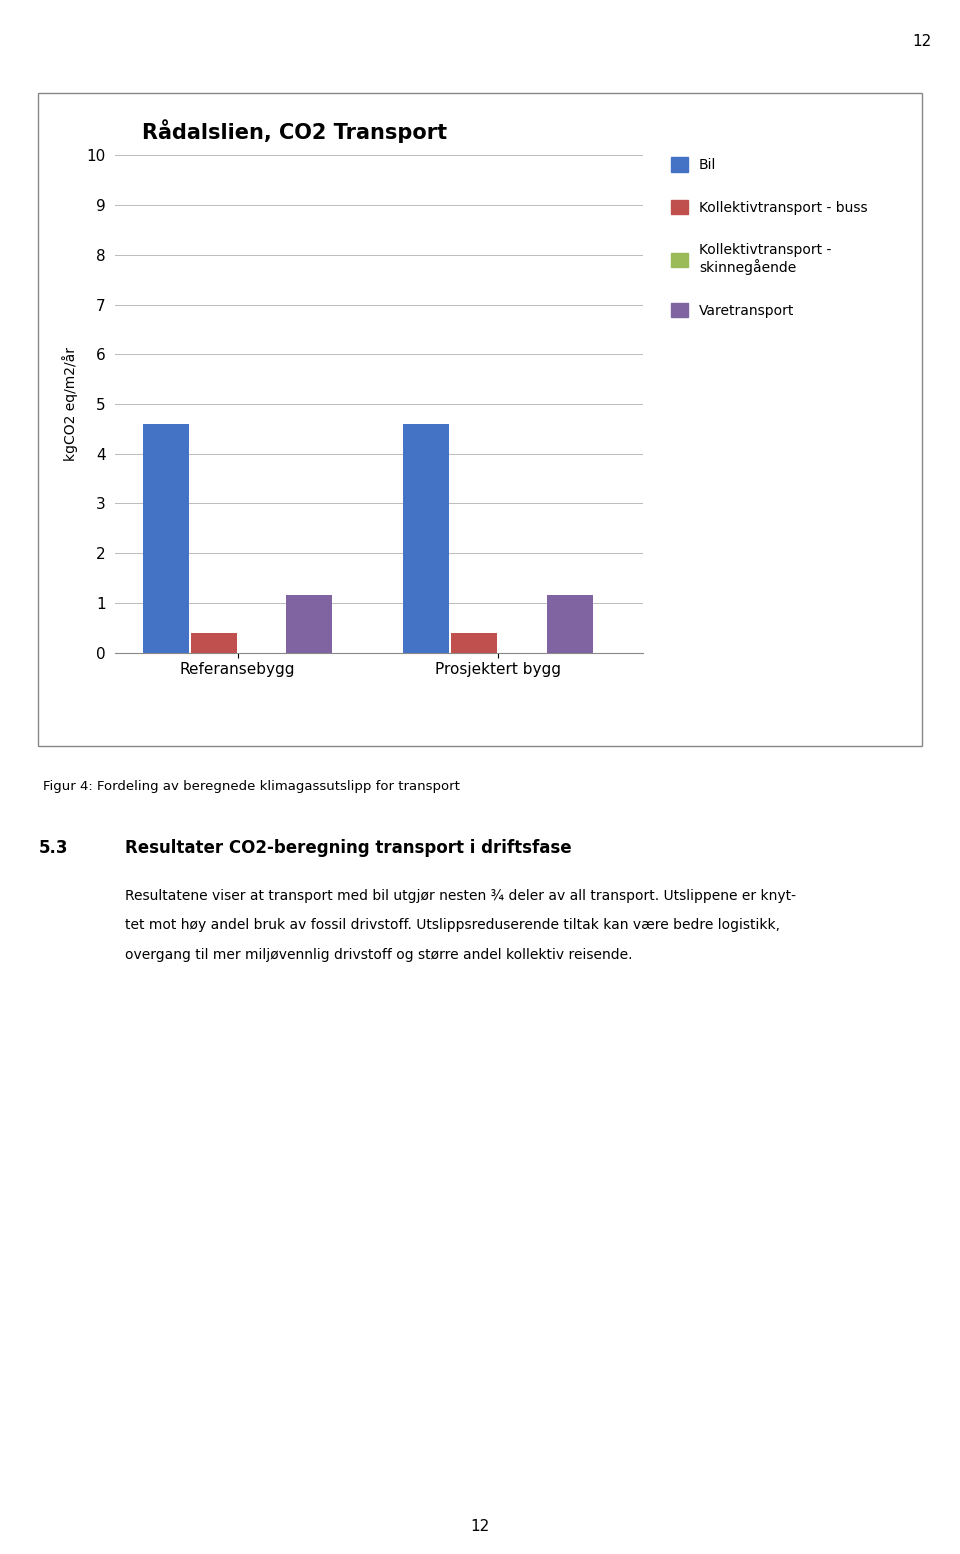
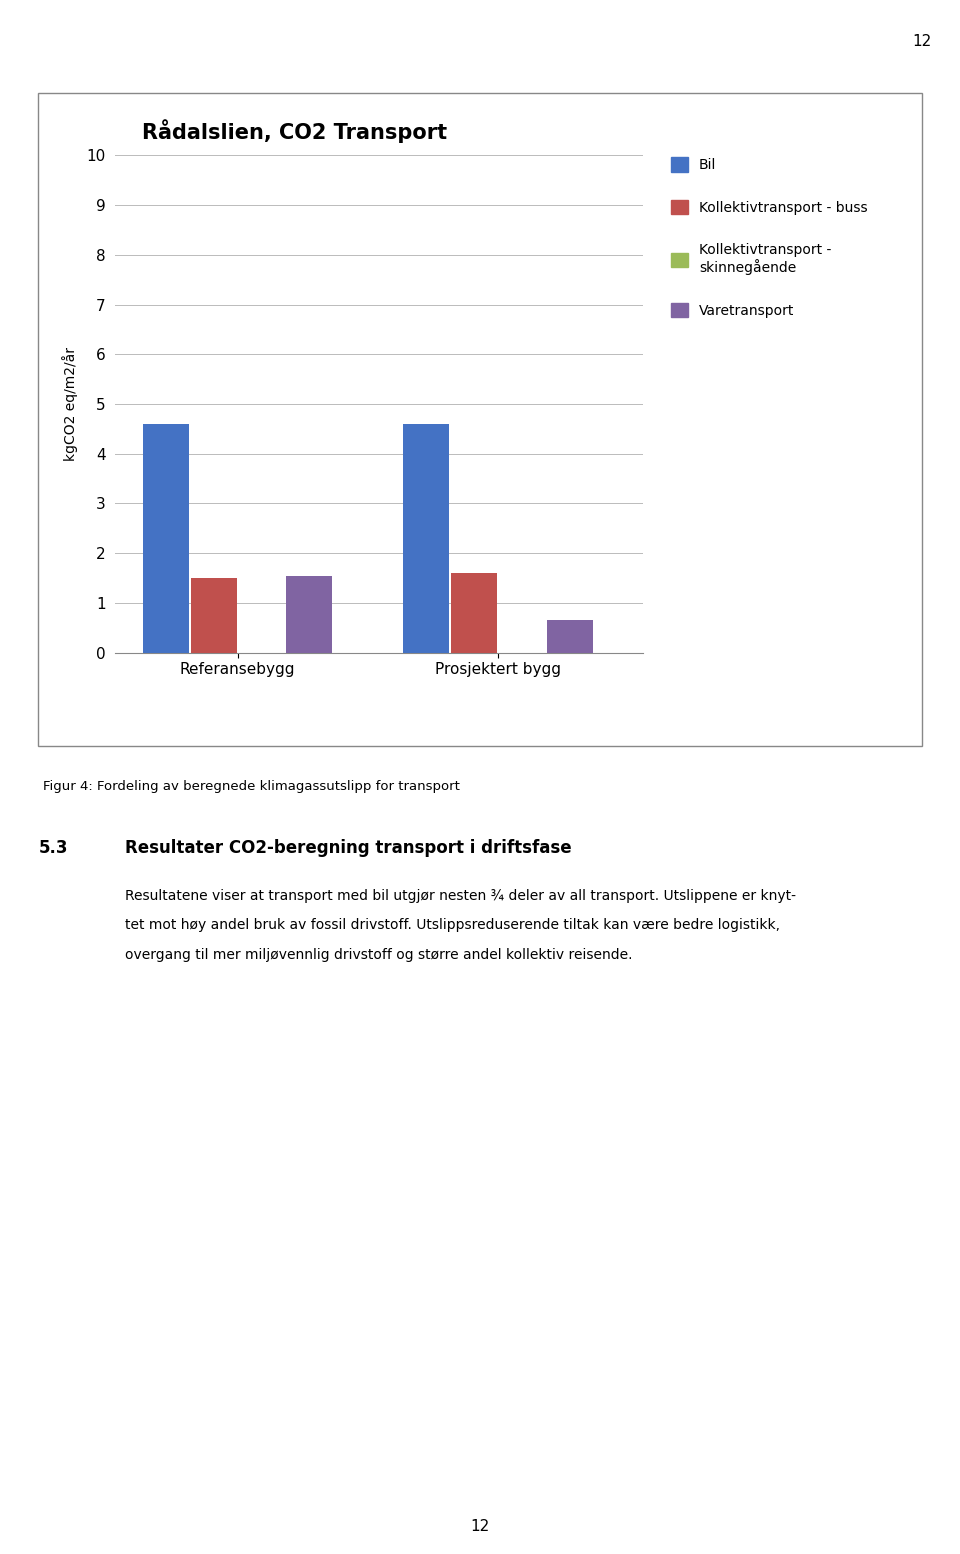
Kollektivtransport - buss/Referansebygg: 0.4 -> 1.5
Varetransport/Referansebygg: 1.15 -> 1.55
Kollektivtransport - buss/Prosjektert bygg: 0.4 -> 1.6
Varetransport/Prosjektert bygg: 1.15 -> 0.65
